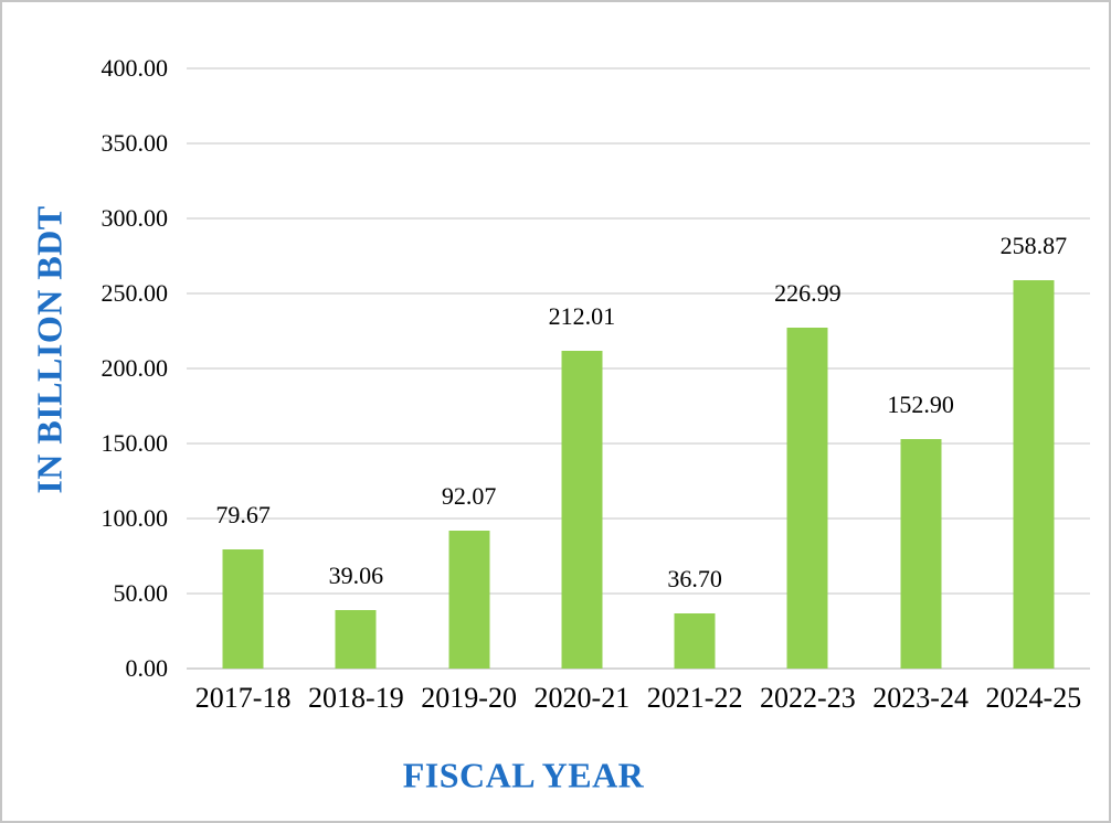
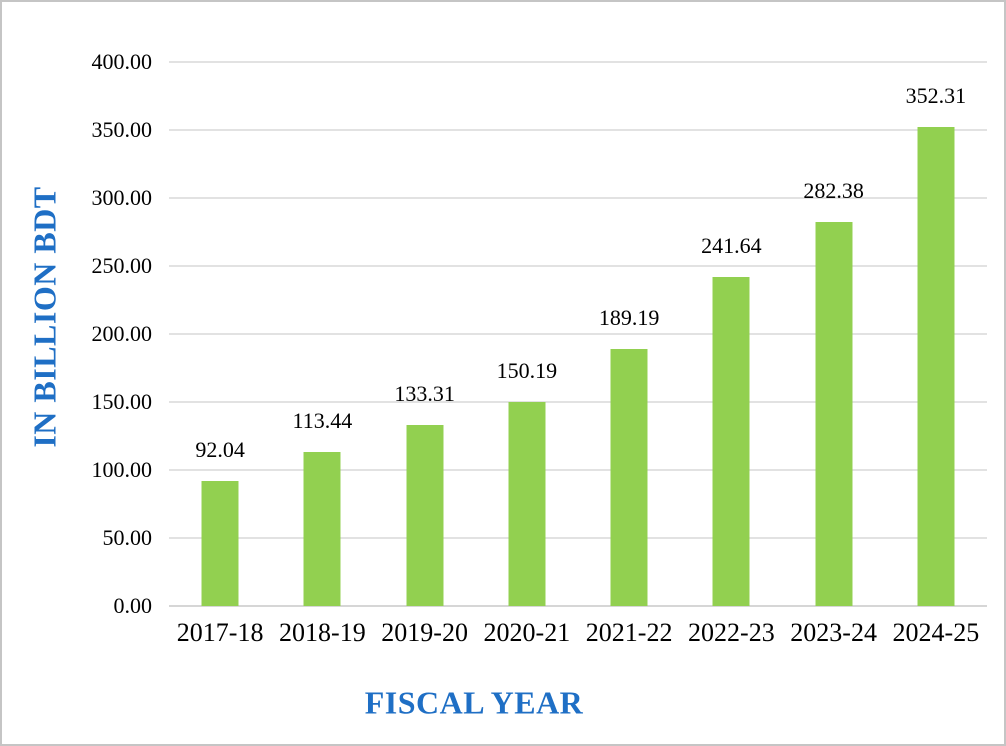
2017-18: 79.67 -> 92.04
2018-19: 39.06 -> 113.44
2019-20: 92.07 -> 133.31
2020-21: 212.01 -> 150.19
2021-22: 36.70 -> 189.19
2022-23: 226.99 -> 241.64
2023-24: 152.90 -> 282.38
2024-25: 258.87 -> 352.31
